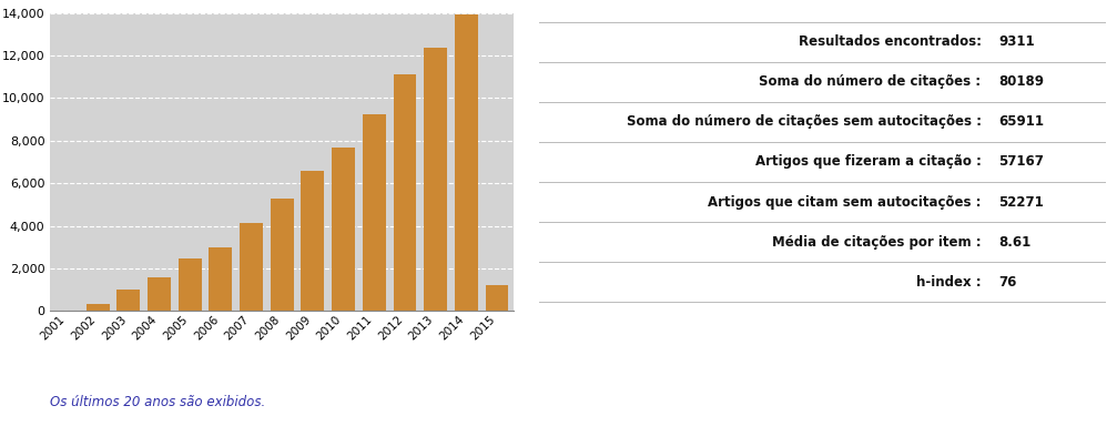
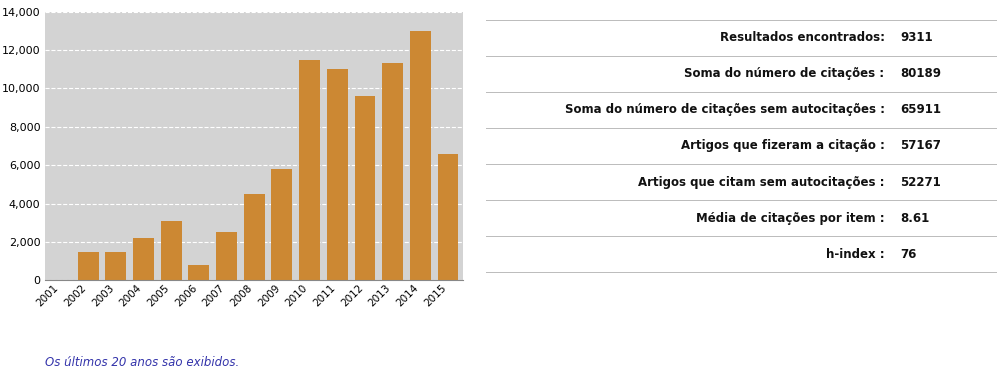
2002: 400 -> 1,500
2003: 1,000 -> 1,500
2004: 1,600 -> 2,200
2005: 2,400 -> 3,100
2006: 3,000 -> 800
2007: 4,200 -> 2,500
2008: 5,300 -> 4,500
2009: 6,600 -> 5,800
2010: 7,600 -> 11,500
2011: 9,200 -> 11,000
2012: 11,100 -> 9,600
2013: 12,400 -> 11,300
2014: 13,900 -> 13,000
2015: 1,200 -> 6,600
